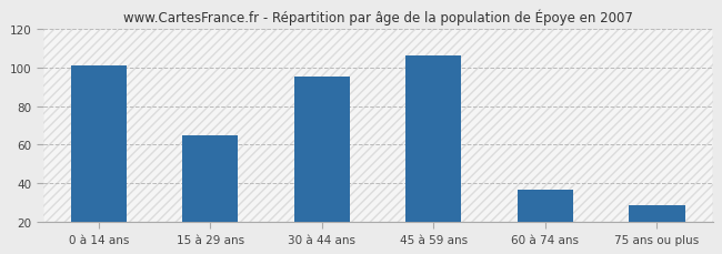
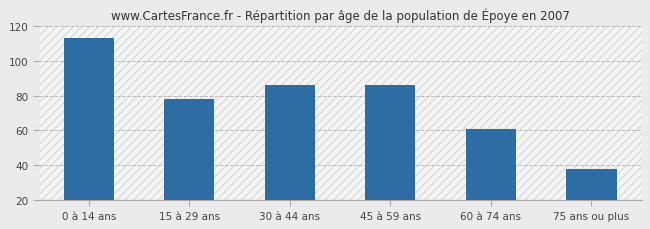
0 à 14 ans: 101 -> 113
15 à 29 ans: 65 -> 78
30 à 44 ans: 95 -> 86
45 à 59 ans: 106 -> 86
60 à 74 ans: 37 -> 61
75 ans ou plus: 29 -> 38
